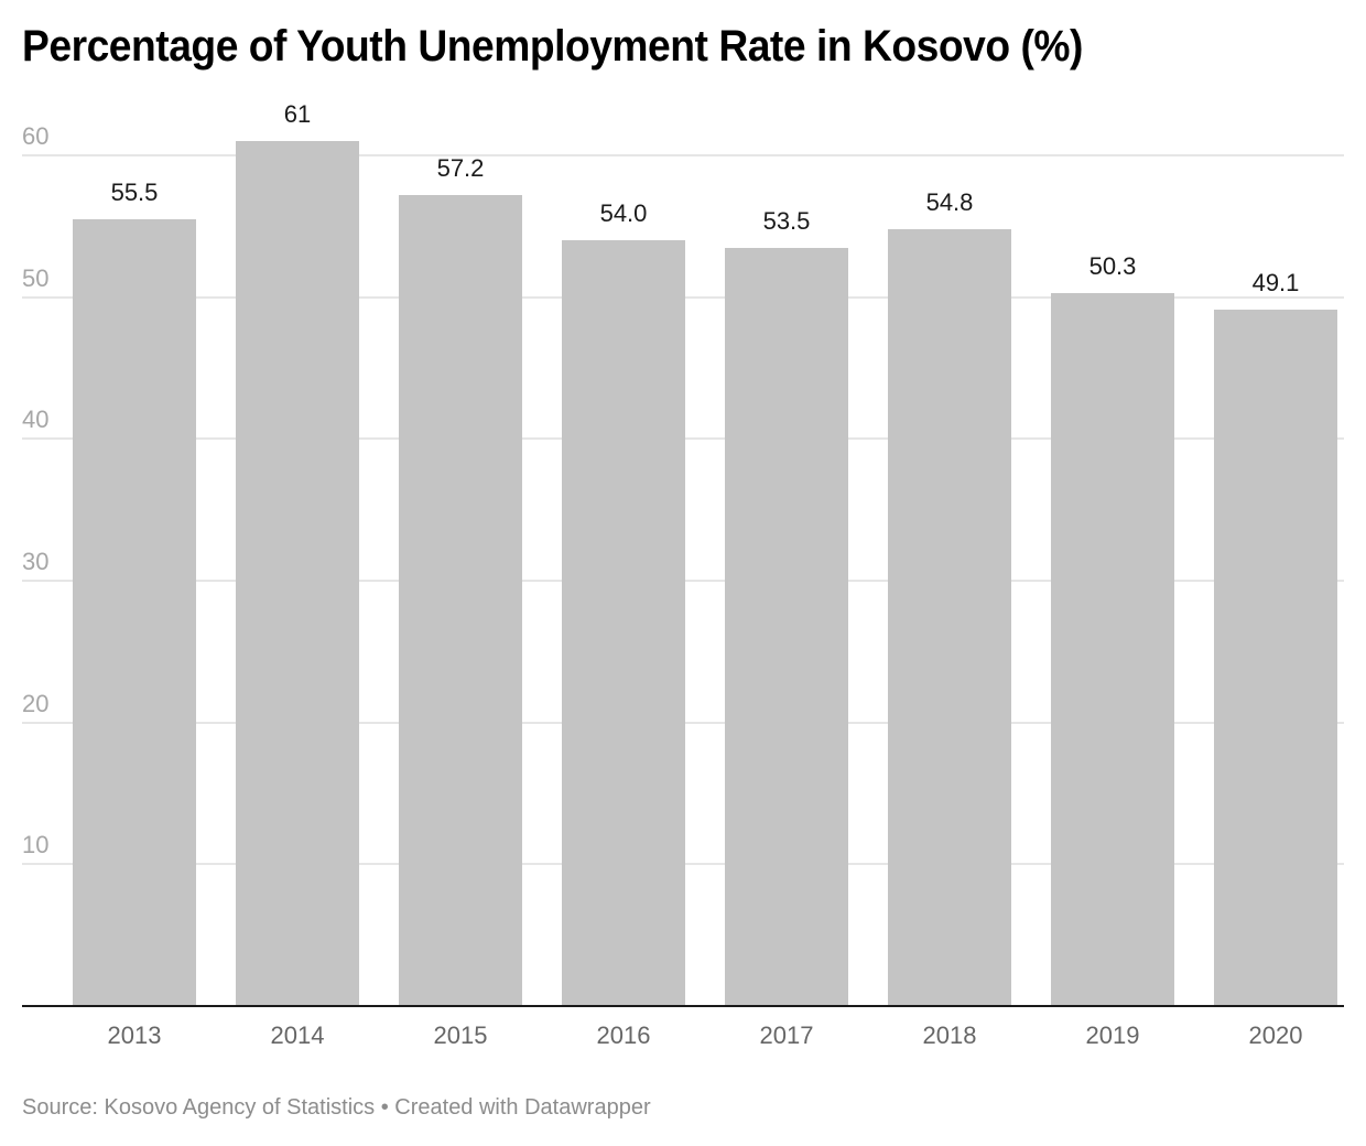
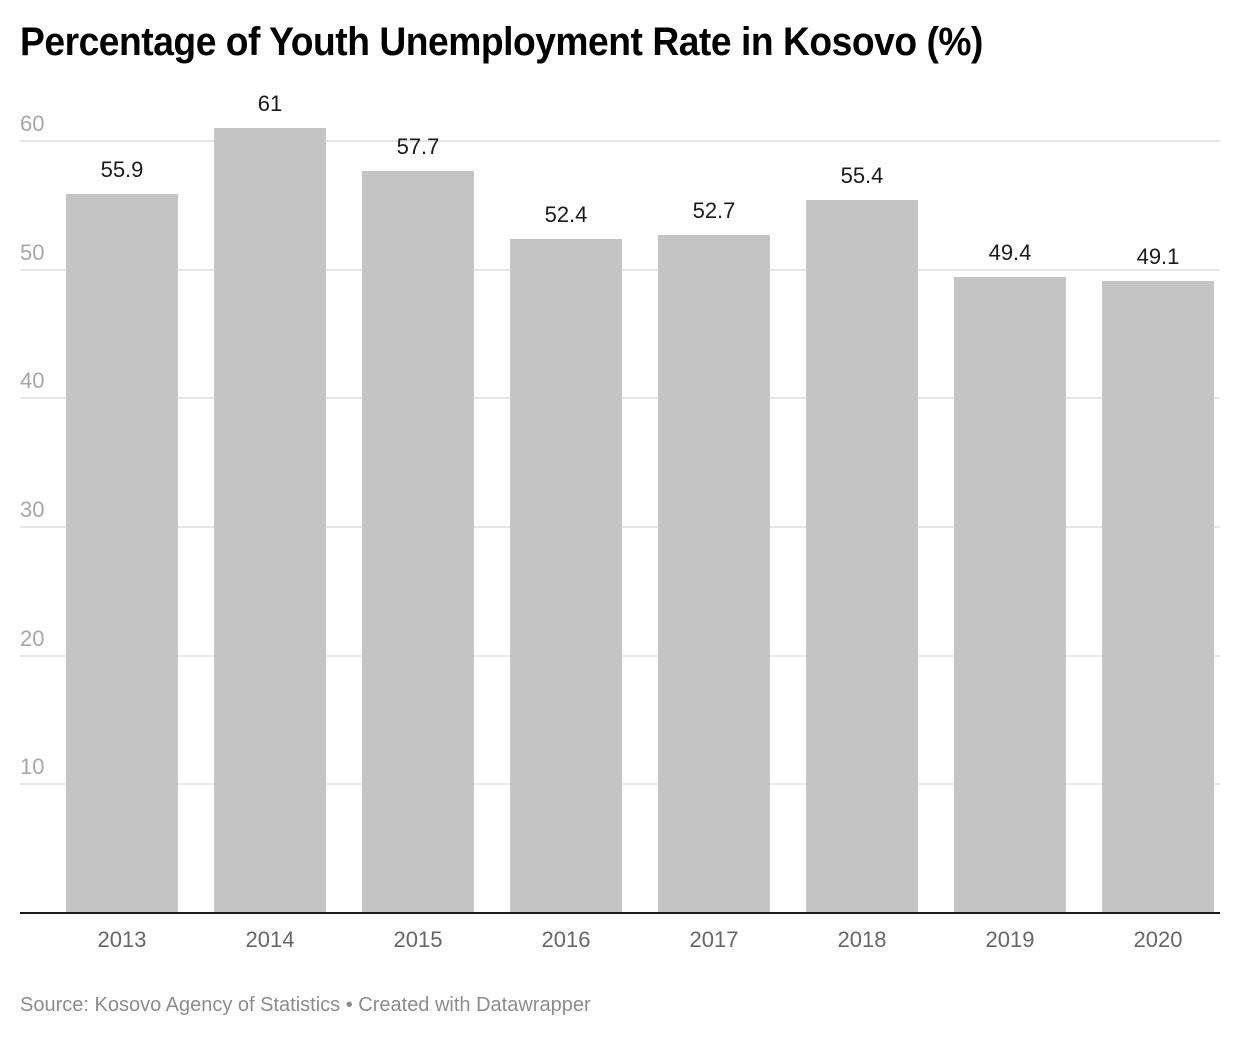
2013: 55.5 -> 55.9
2015: 57.2 -> 57.7
2016: 54.0 -> 52.4
2017: 53.5 -> 52.7
2018: 54.8 -> 55.4
2019: 50.3 -> 49.4
